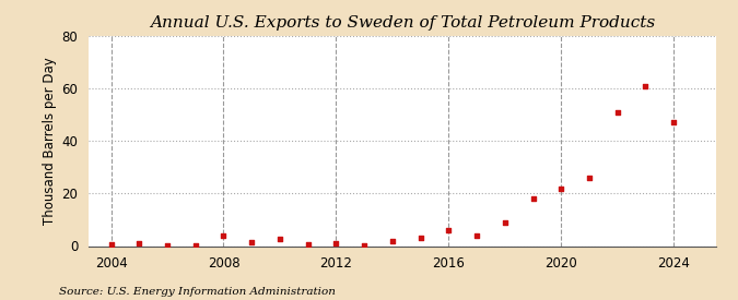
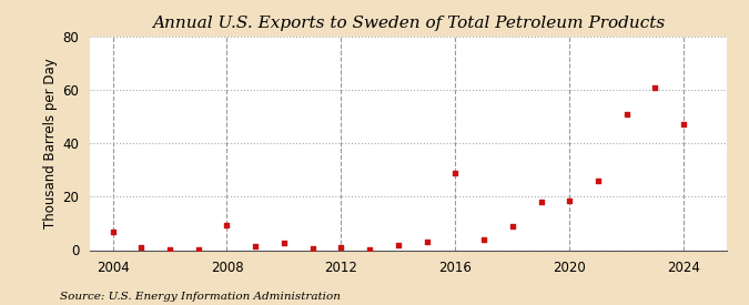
2004: 0.5 -> 7.0
2008: 4.0 -> 9.5
2016: 6.0 -> 29.0
2020: 22.0 -> 18.5
